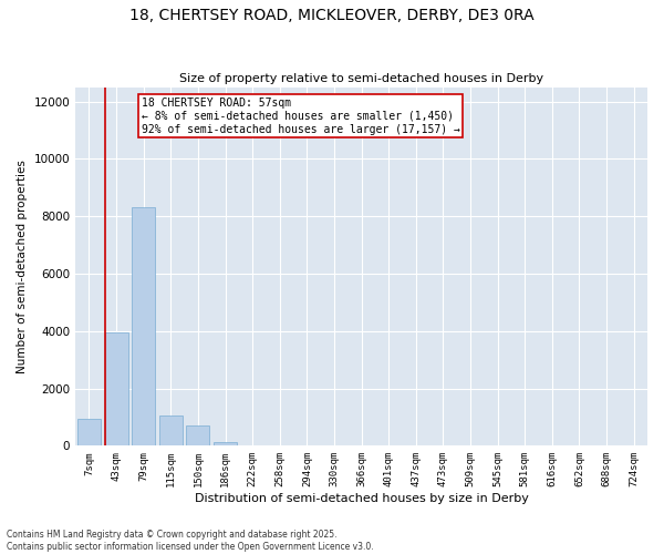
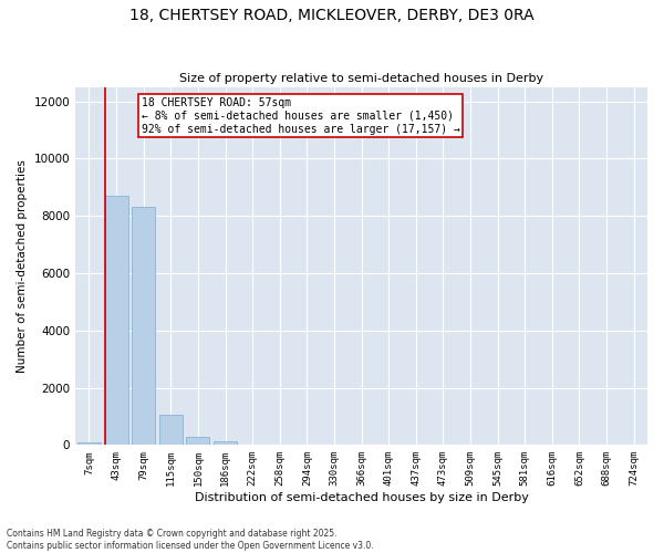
7sqm: 950 -> 100
43sqm: 3950 -> 8700
150sqm: 700 -> 300
